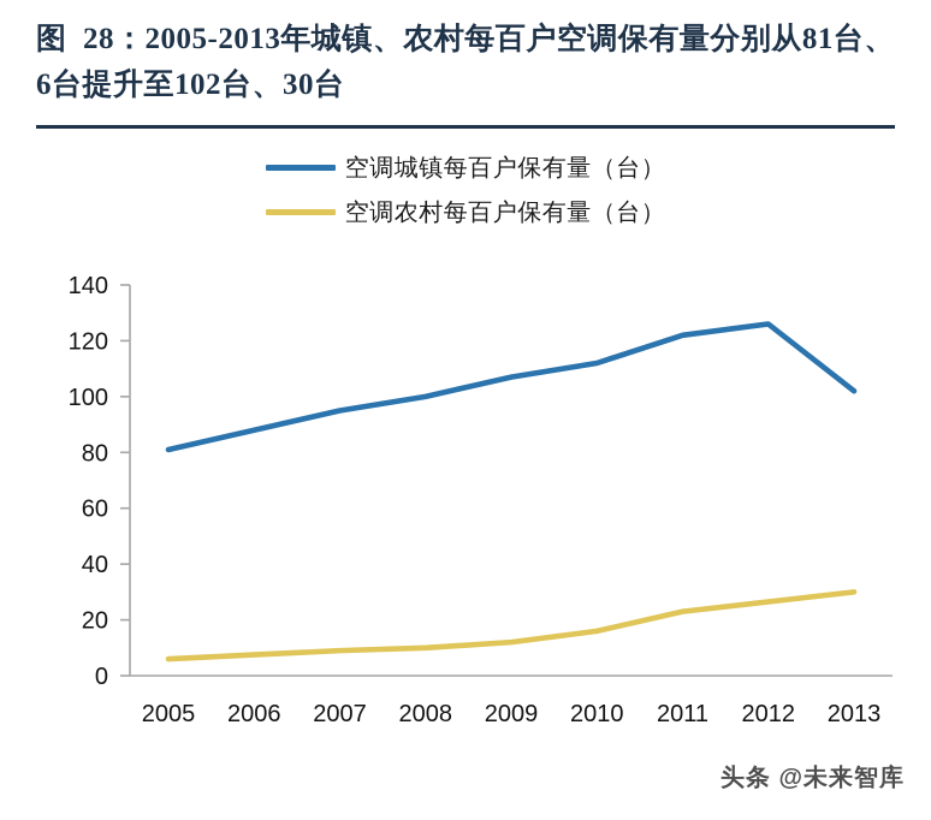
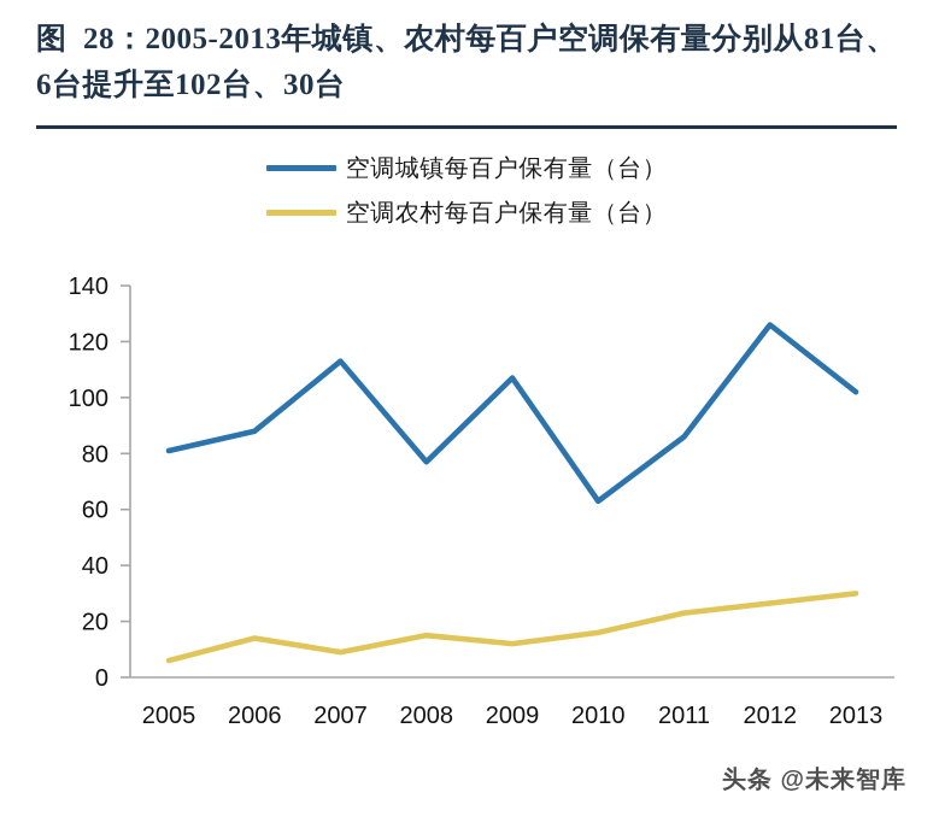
空调农村每百户保有量（台）/2006: 8 -> 14
空调城镇每百户保有量（台）/2007: 95 -> 113
空调城镇每百户保有量（台）/2008: 100 -> 77
空调农村每百户保有量（台）/2008: 10 -> 15
空调城镇每百户保有量（台）/2010: 112 -> 63
空调城镇每百户保有量（台）/2011: 122 -> 86
